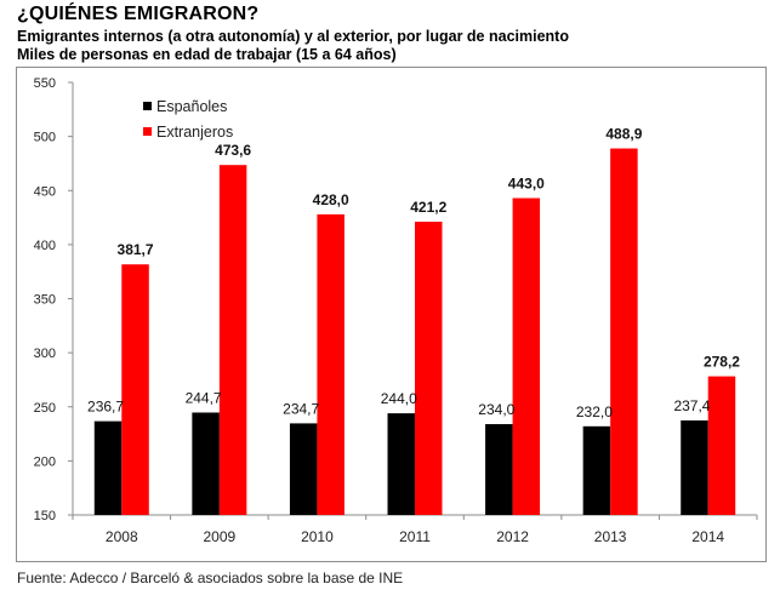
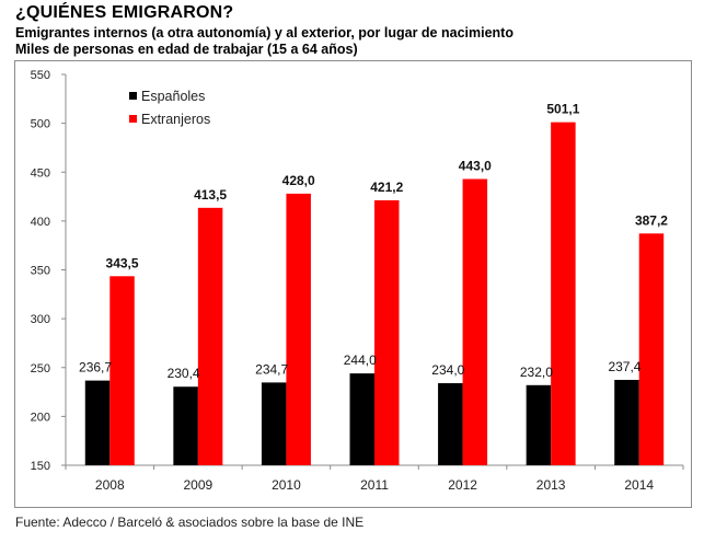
Extranjeros/2008: 381,7 -> 343,5
Españoles/2009: 244,7 -> 230,4
Extranjeros/2009: 473,6 -> 413,5
Extranjeros/2013: 488,9 -> 501,1
Extranjeros/2014: 278,2 -> 387,2
